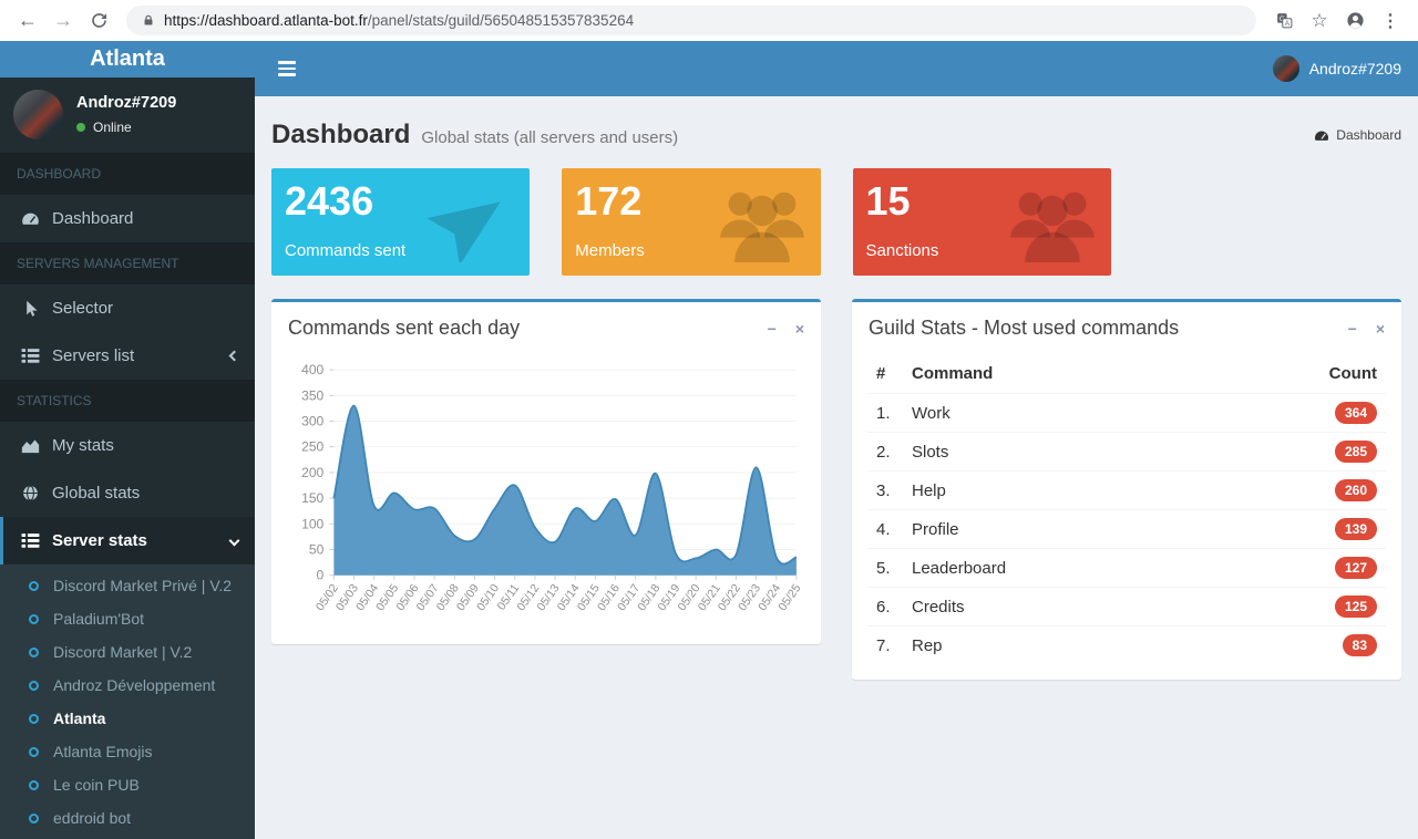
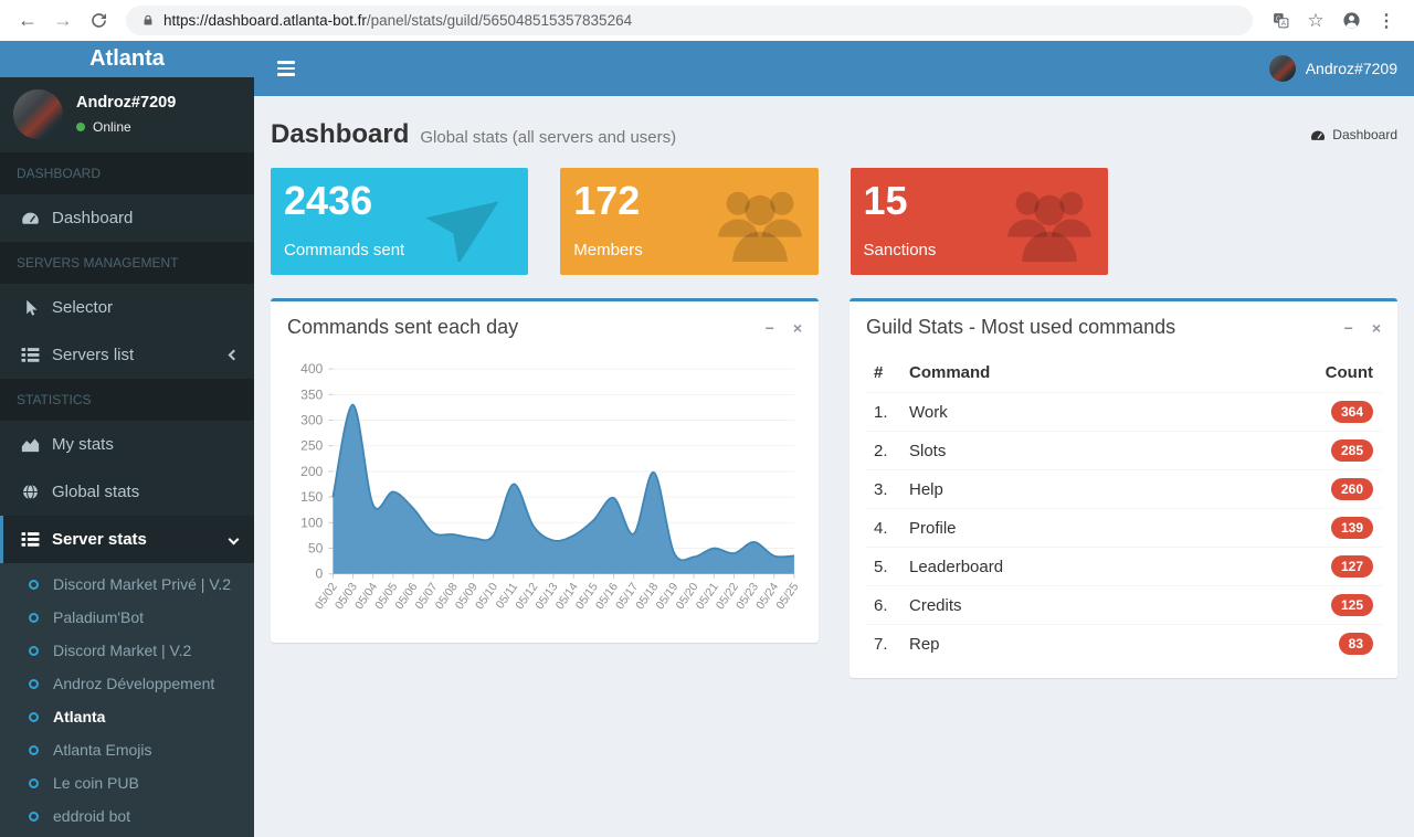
05/07: 130 -> 80
05/10: 130 -> 80
05/14: 130 -> 80
05/23: 210 -> 60
